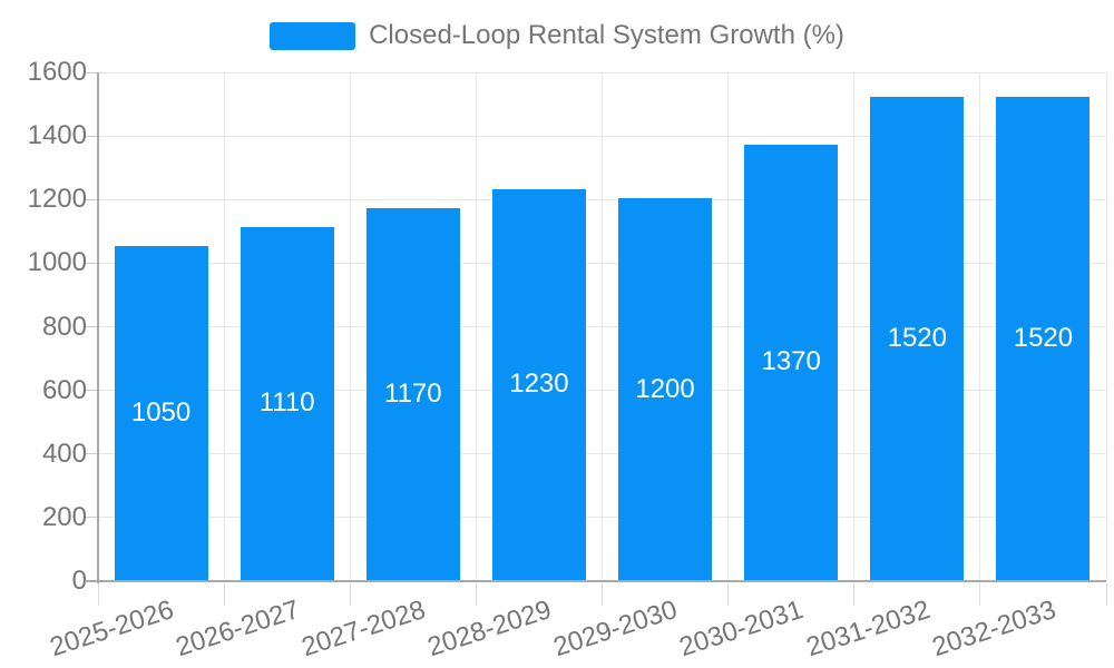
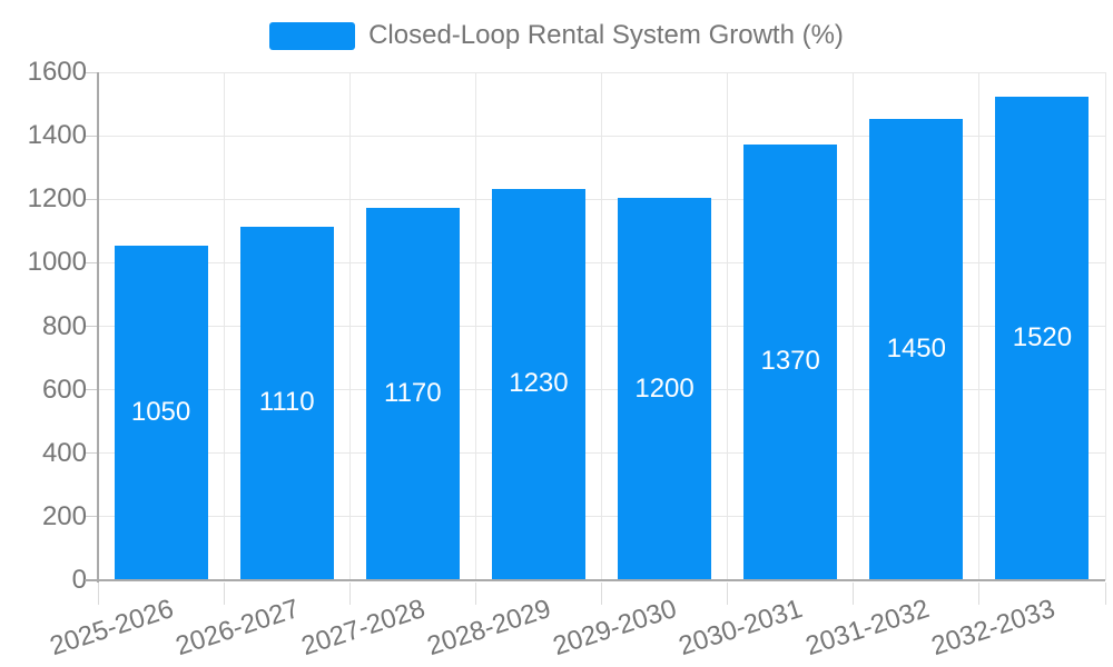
2031-2032: 1520 -> 1450
